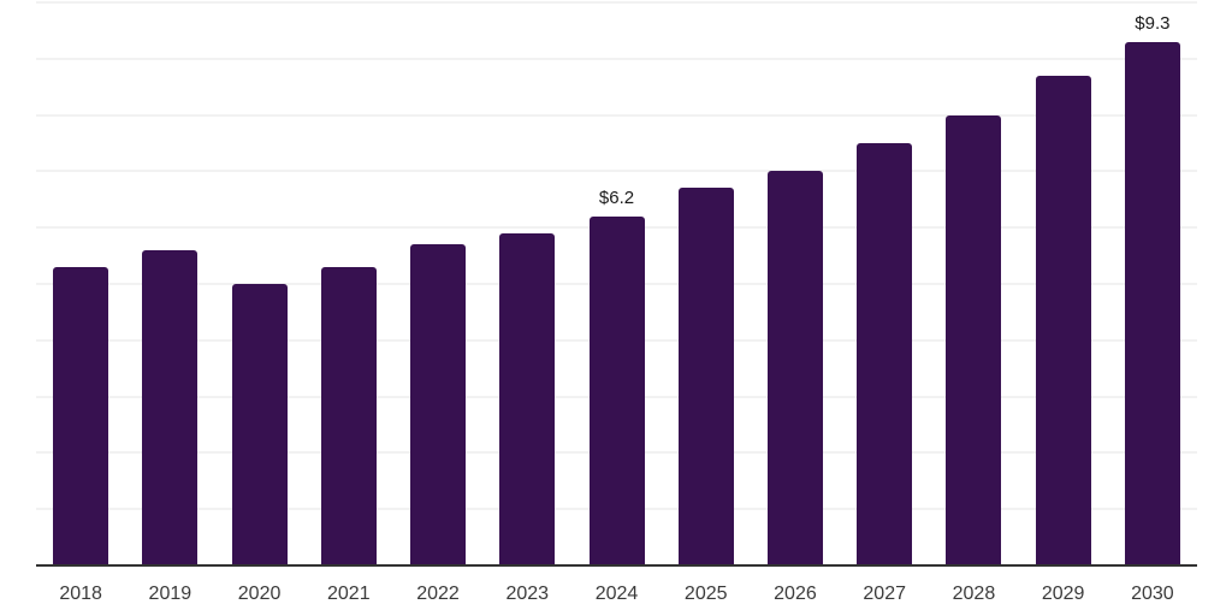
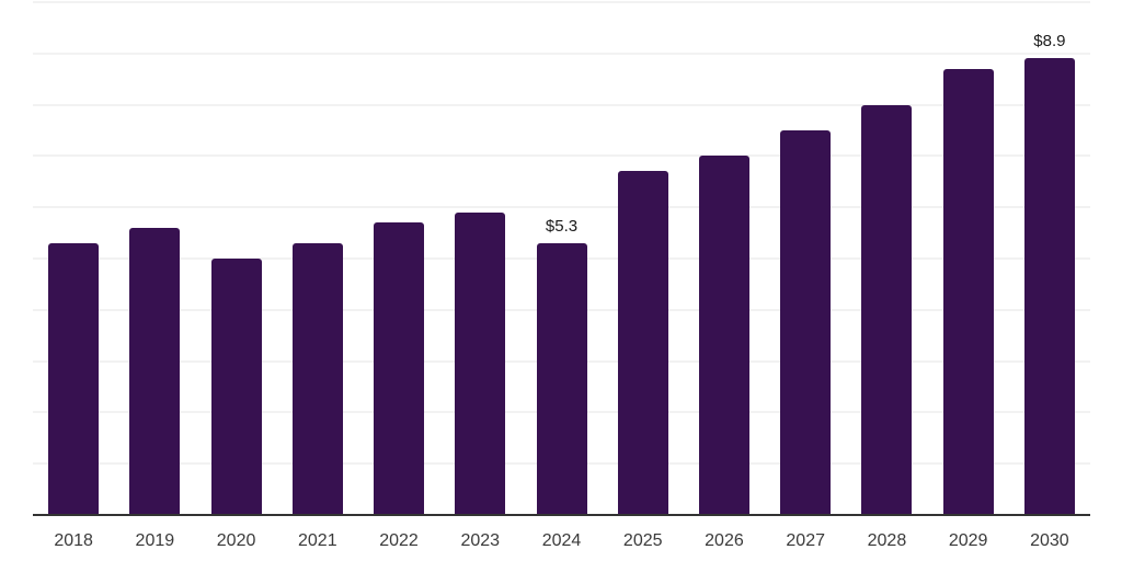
2024: $6.2 -> $5.3
2030: $9.3 -> $8.9
